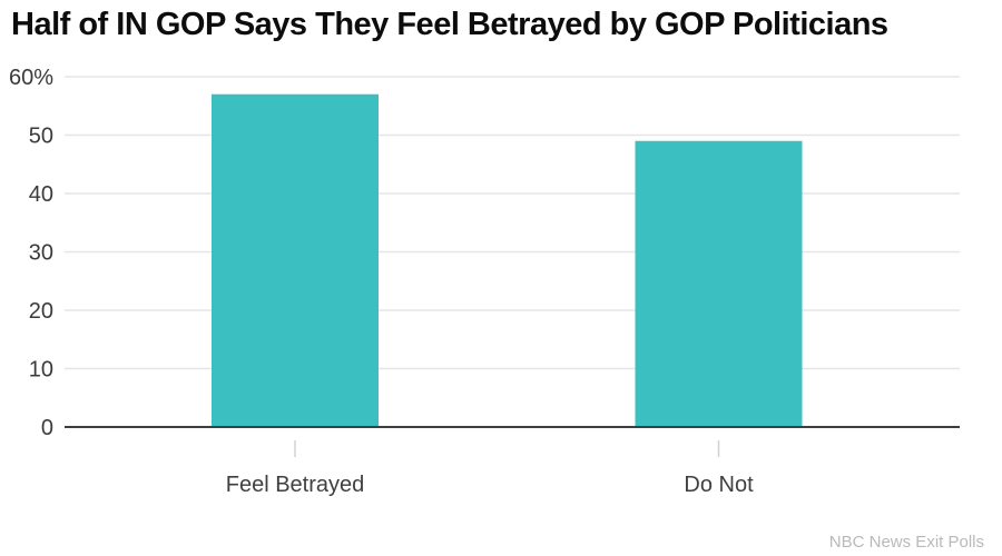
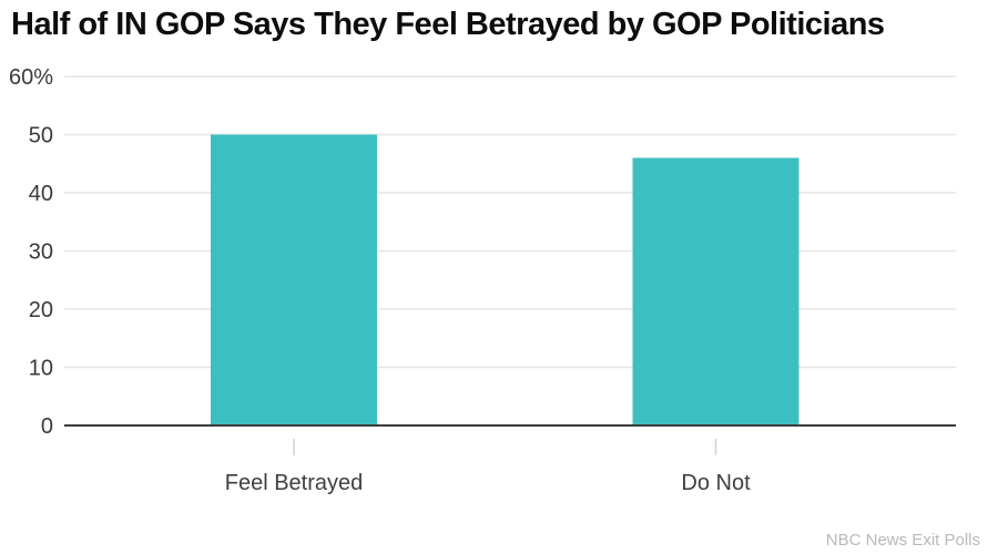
Feel Betrayed: 57% -> 50%
Do Not: 49% -> 46%
